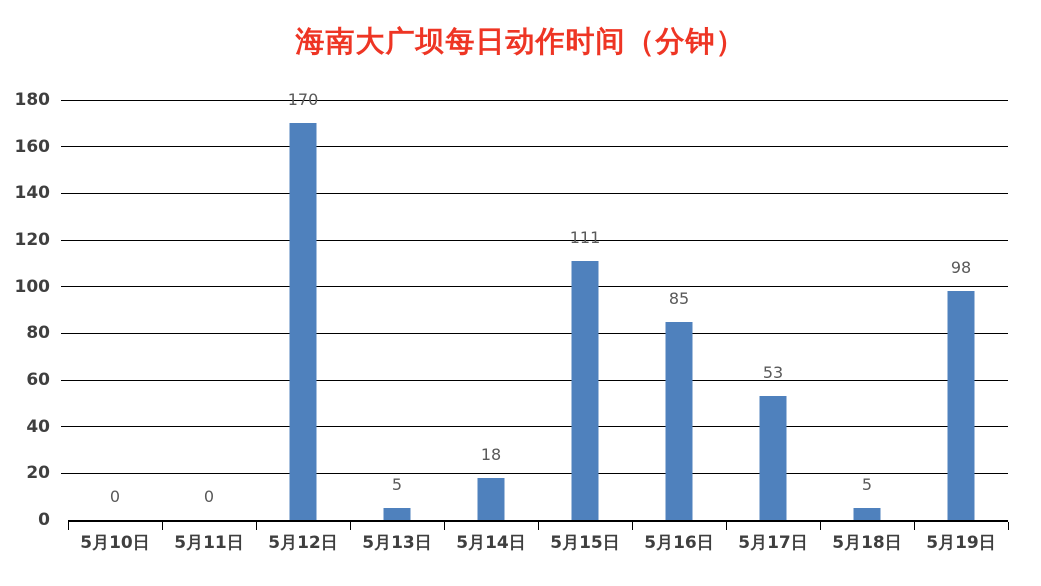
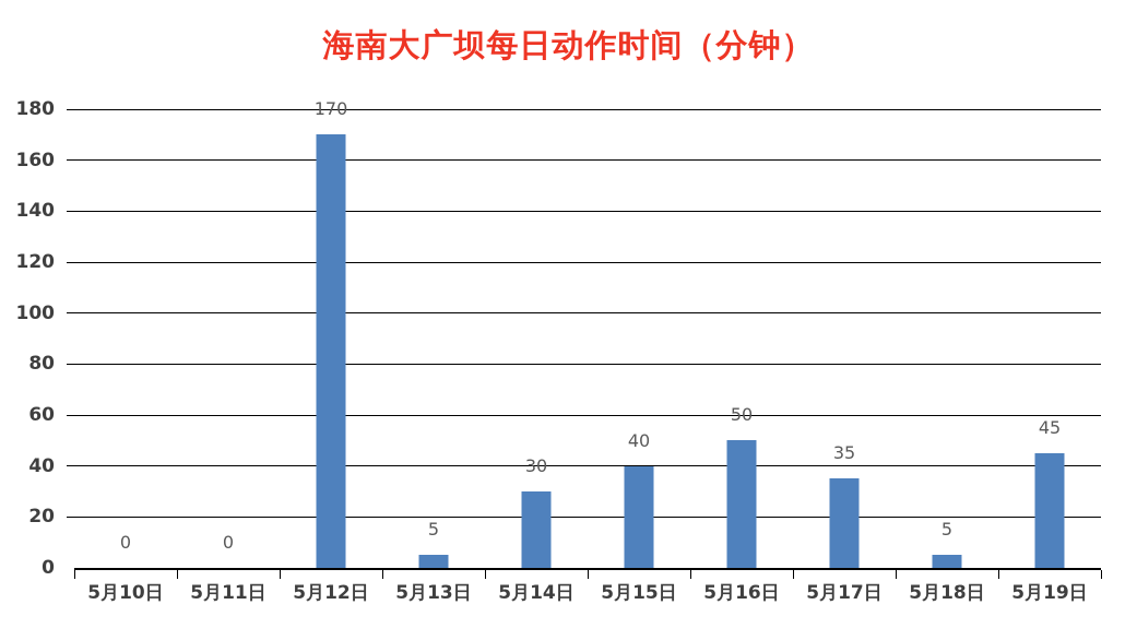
5月14日: 18 -> 30
5月15日: 111 -> 40
5月16日: 85 -> 50
5月17日: 53 -> 35
5月19日: 98 -> 45
